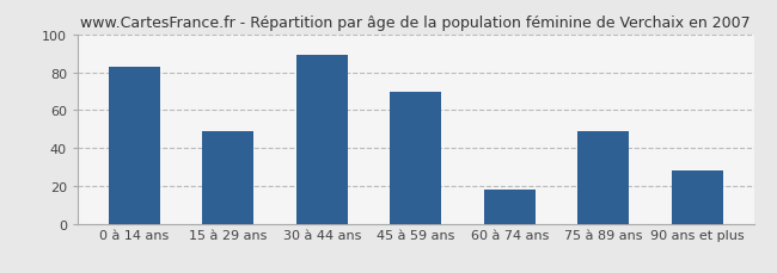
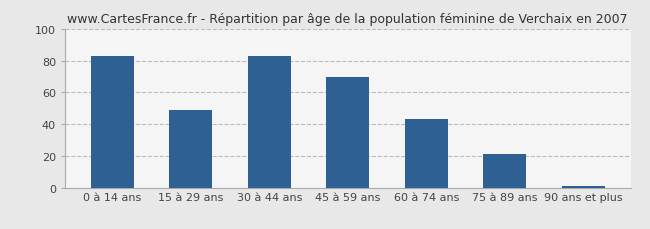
30 à 44 ans: 89 -> 83
60 à 74 ans: 18 -> 43
75 à 89 ans: 49 -> 21
90 ans et plus: 28 -> 1
